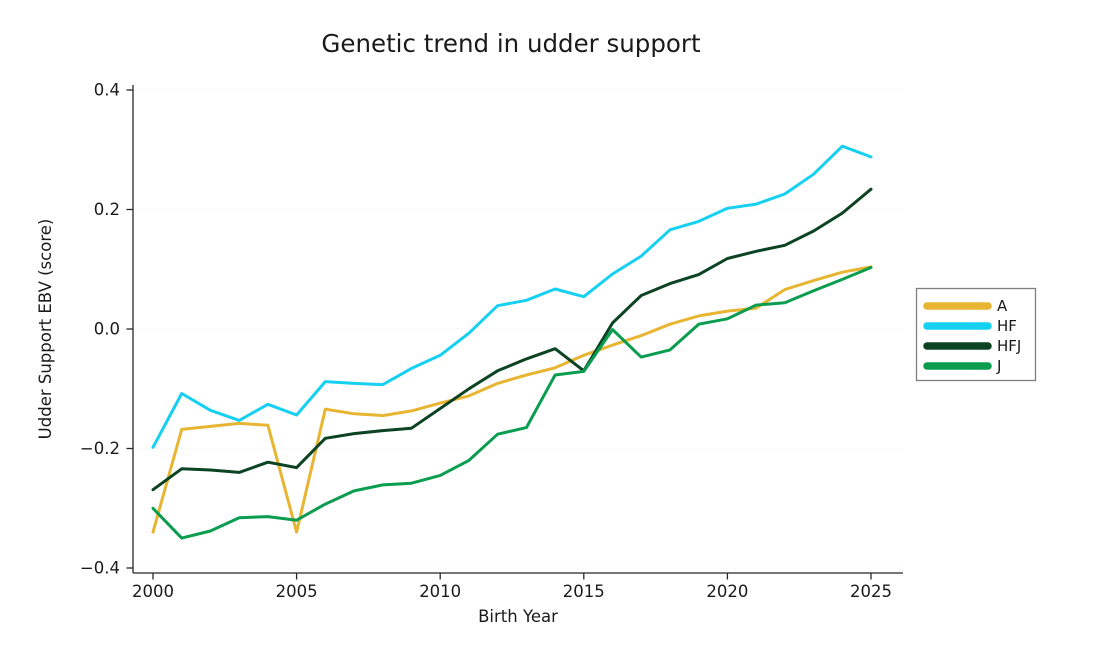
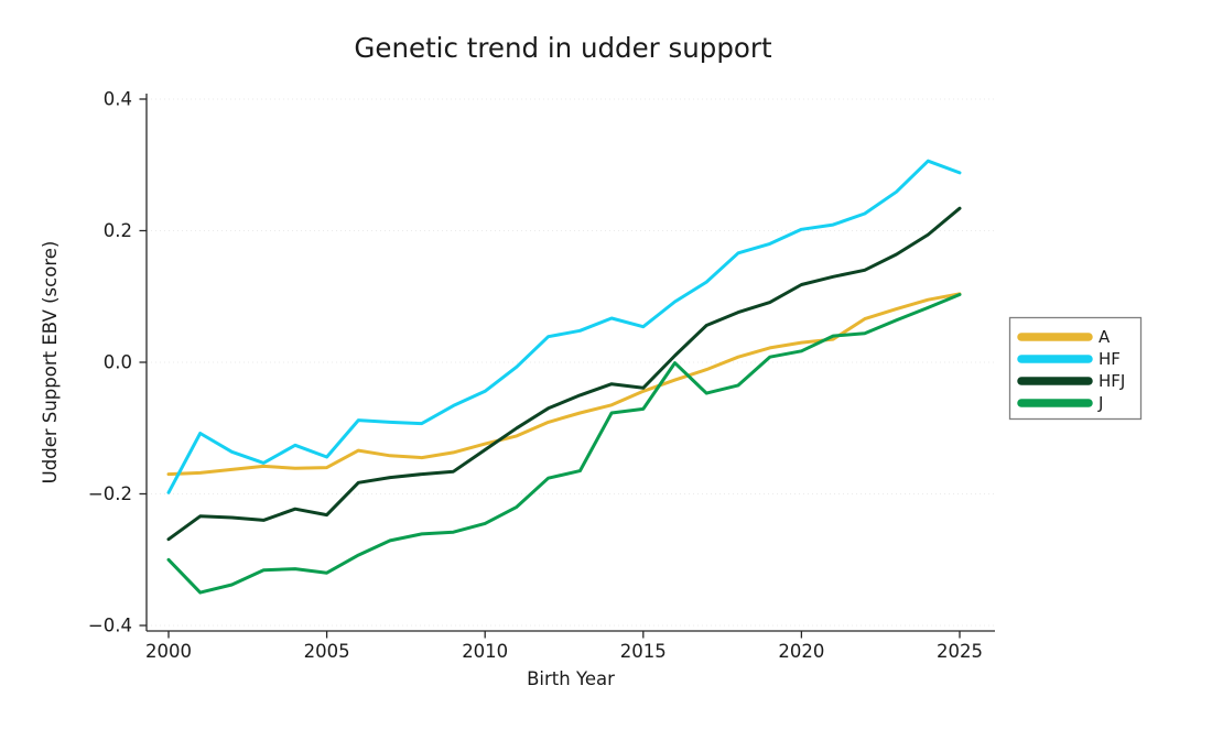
A/2000: -0.34 -> -0.17
A/2005: -0.34 -> -0.16
HFJ/2015: -0.07 -> -0.04
